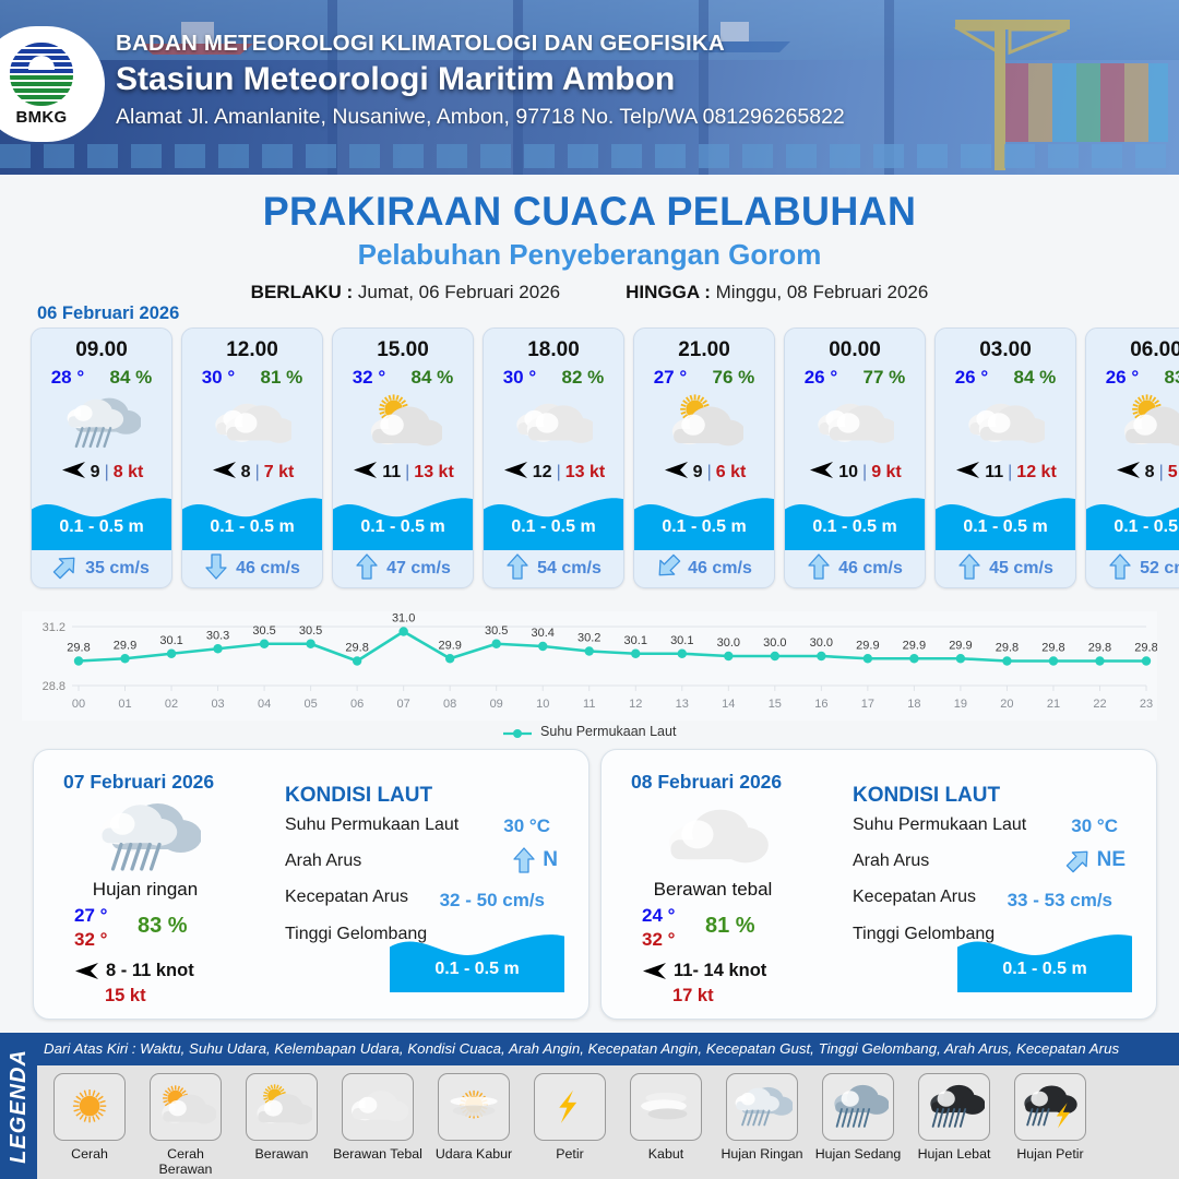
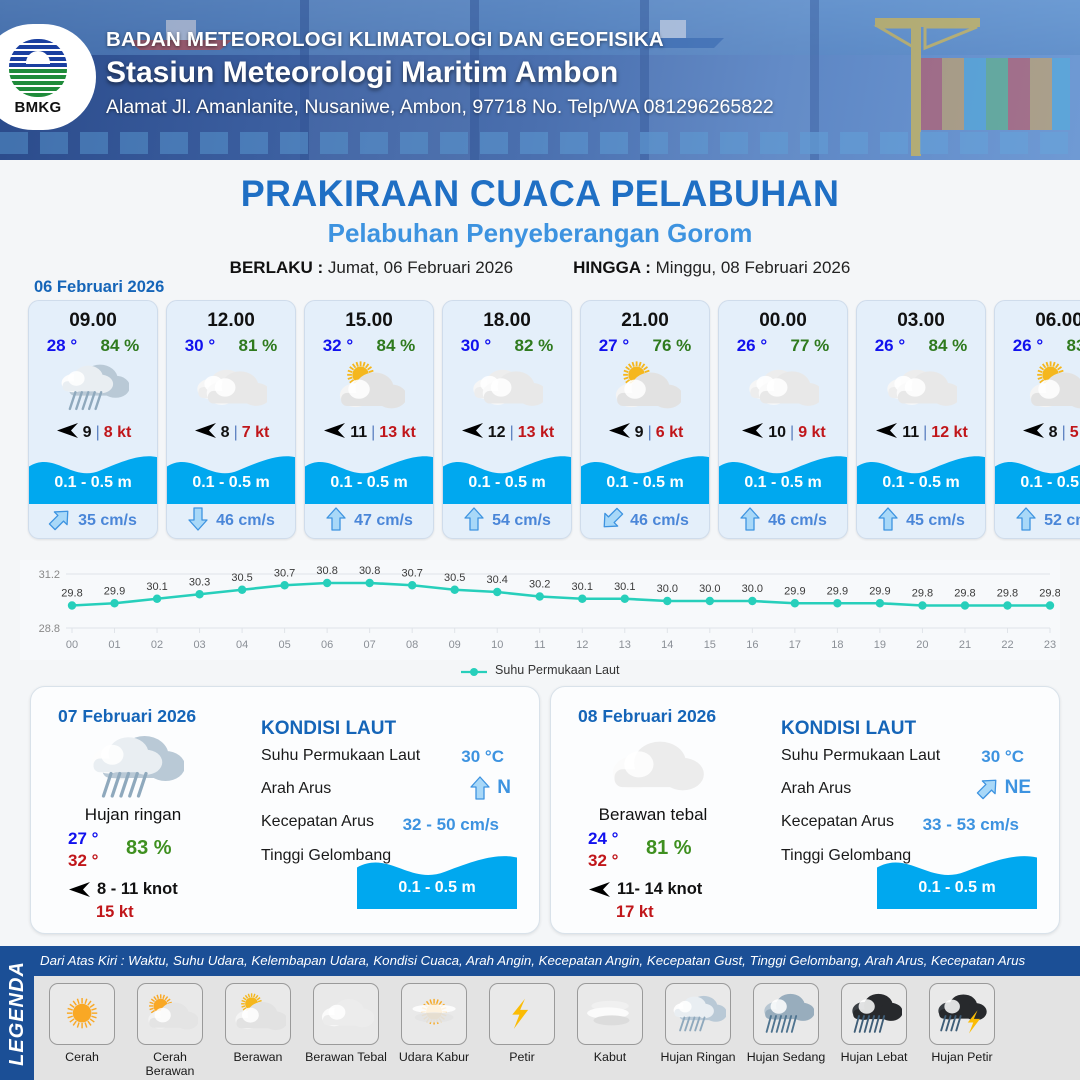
05: 30.5 -> 30.7
06: 29.8 -> 30.8
07: 31.0 -> 30.8
08: 29.9 -> 30.7
